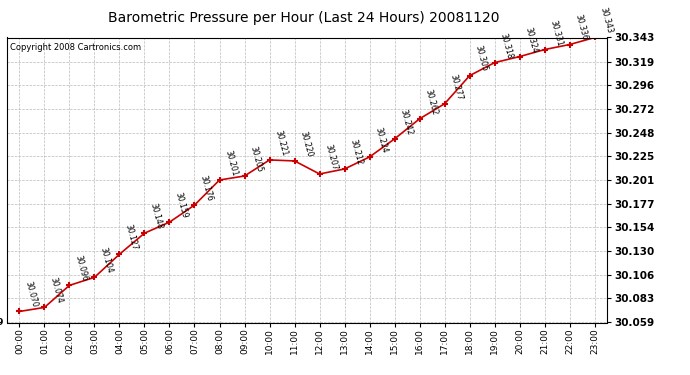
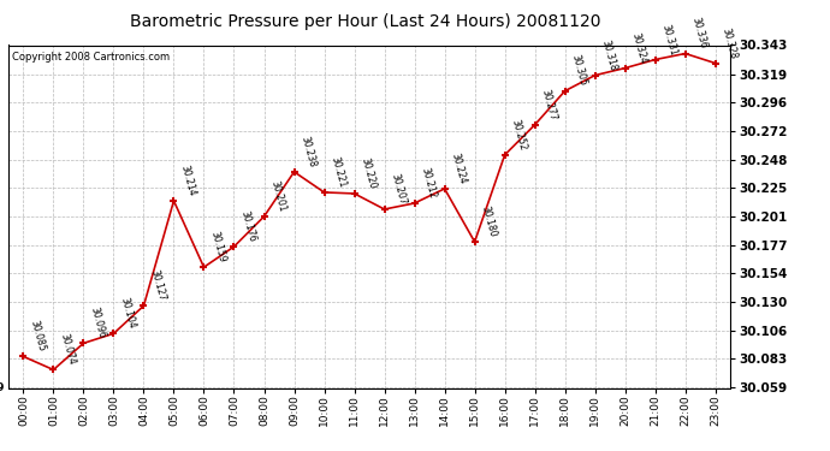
00:00: 30.070 -> 30.085
05:00: 30.148 -> 30.214
09:00: 30.205 -> 30.238
15:00: 30.242 -> 30.180
16:00: 30.262 -> 30.252
23:00: 30.343 -> 30.328
